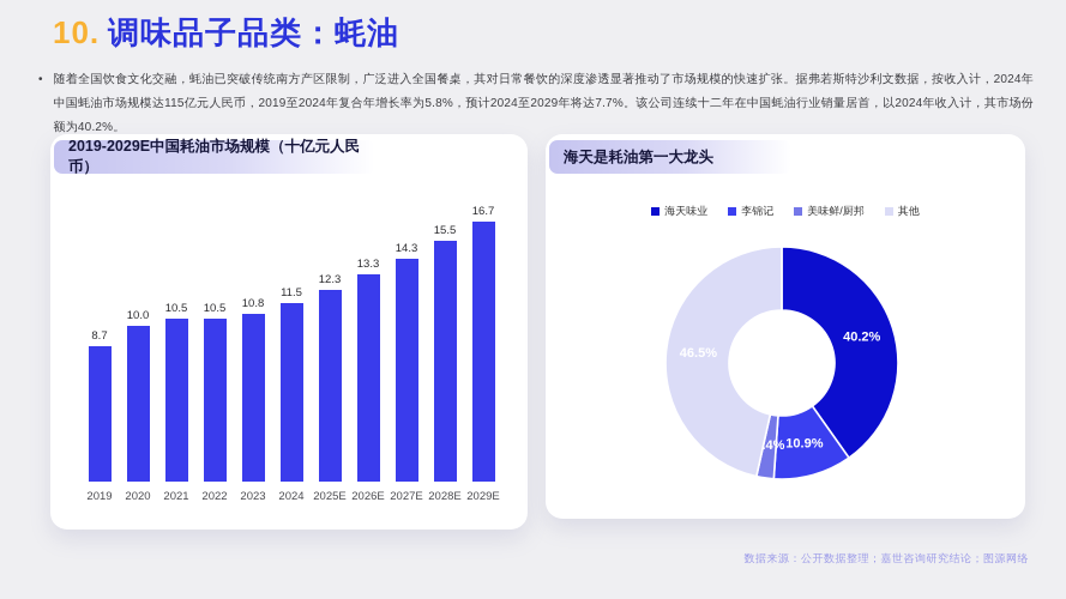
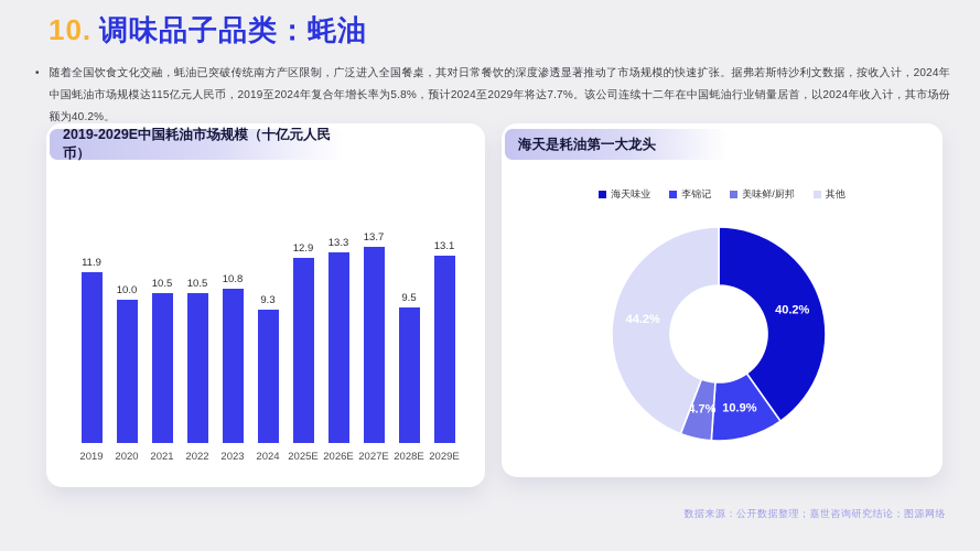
2019-2029E中国耗油市场规模（十亿元人民币）/2019: 8.7 -> 11.9
2019-2029E中国耗油市场规模（十亿元人民币）/2024: 11.5 -> 9.3
2019-2029E中国耗油市场规模（十亿元人民币）/2025E: 12.3 -> 12.9
2019-2029E中国耗油市场规模（十亿元人民币）/2027E: 14.3 -> 13.7
2019-2029E中国耗油市场规模（十亿元人民币）/2028E: 15.5 -> 9.5
2019-2029E中国耗油市场规模（十亿元人民币）/2029E: 16.7 -> 13.1
海天是耗油第一大龙头/美味鲜/厨邦: 2.4% -> 4.7%
海天是耗油第一大龙头/其他: 46.5% -> 44.2%
